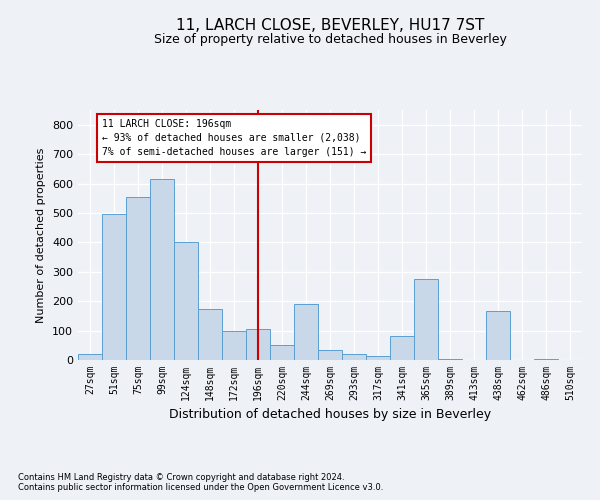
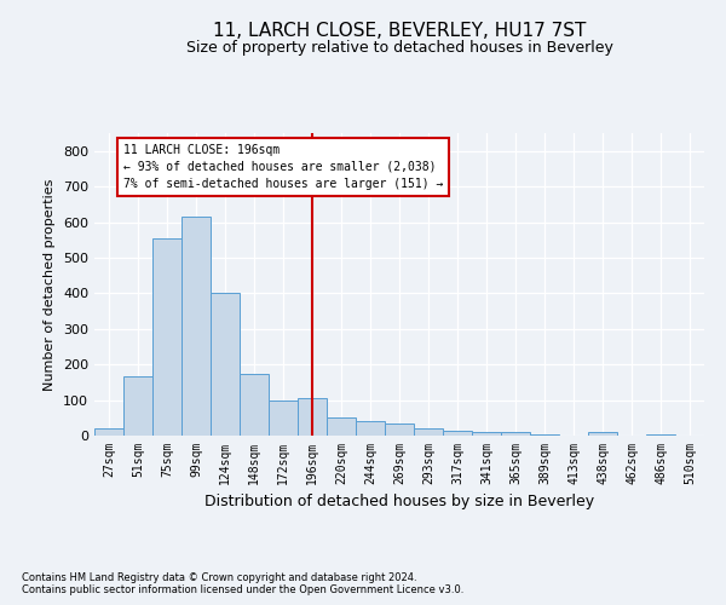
51sqm: 495 -> 165
244sqm: 190 -> 40
341sqm: 80 -> 10
365sqm: 275 -> 10
438sqm: 165 -> 10
